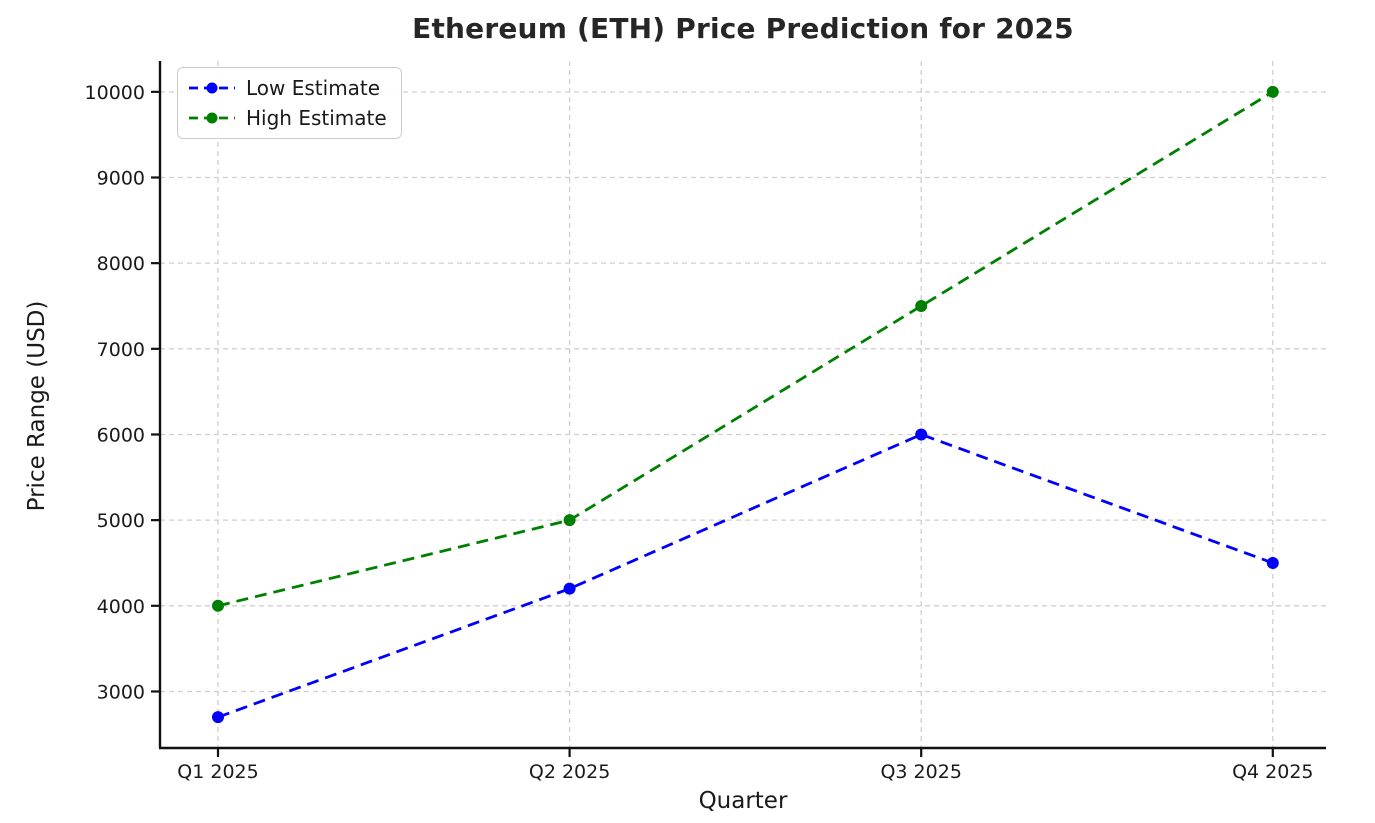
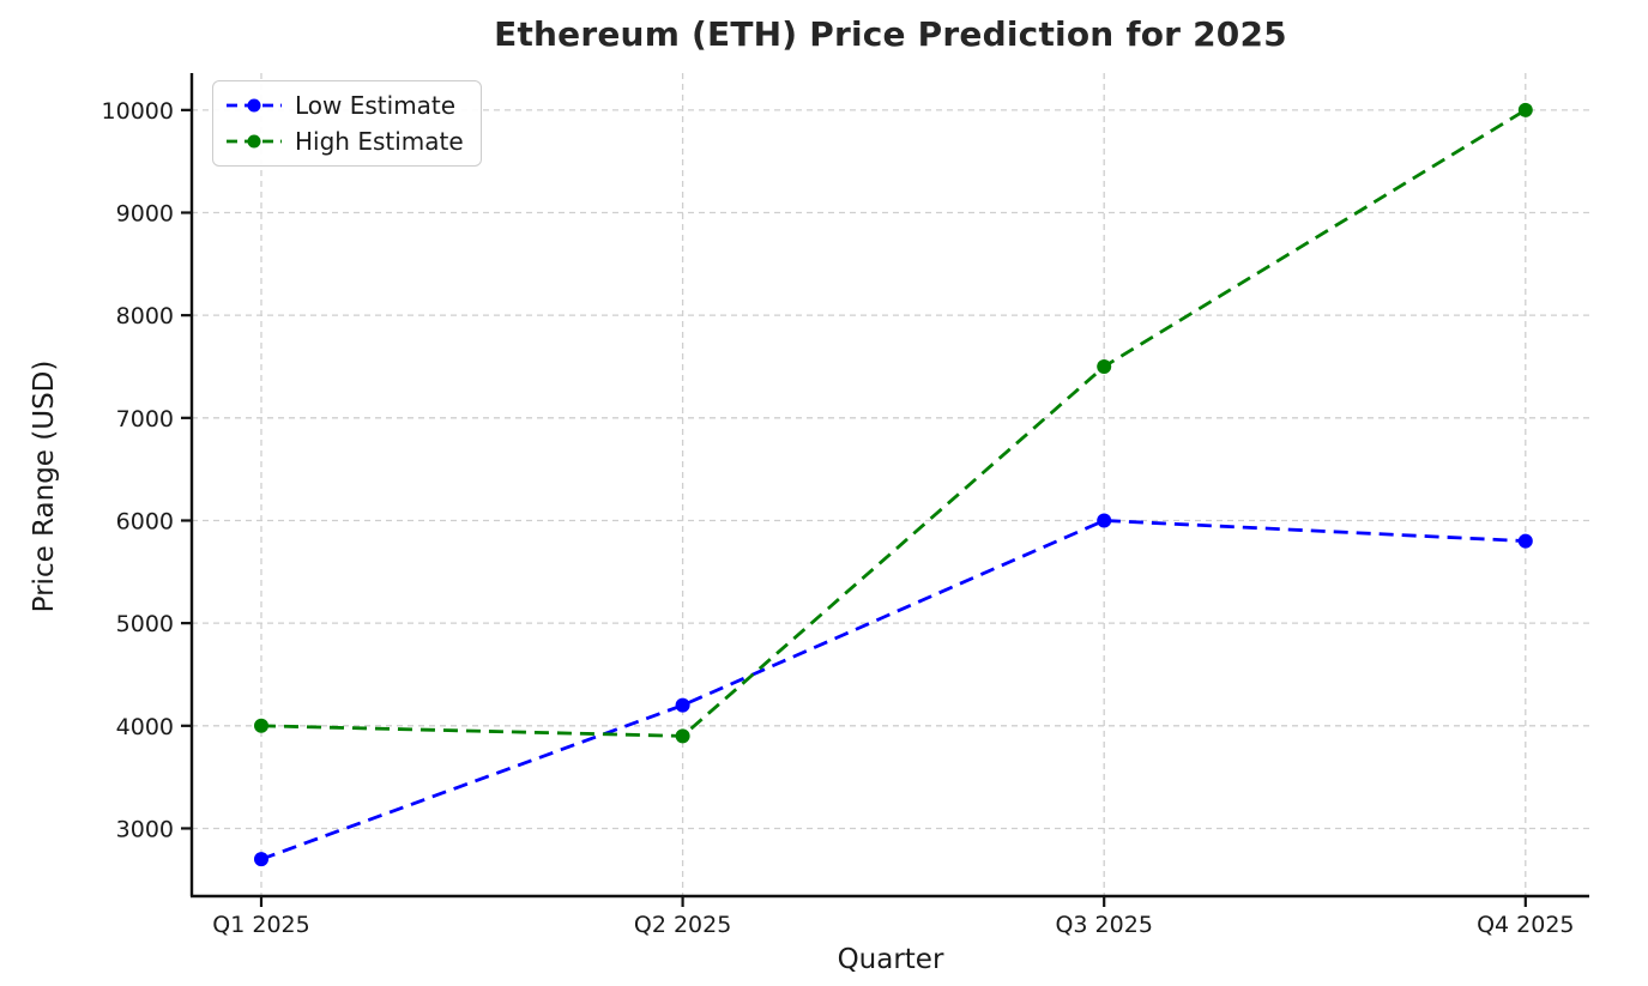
High Estimate/Q2 2025: 5000 -> 3900
Low Estimate/Q4 2025: 4500 -> 5800
